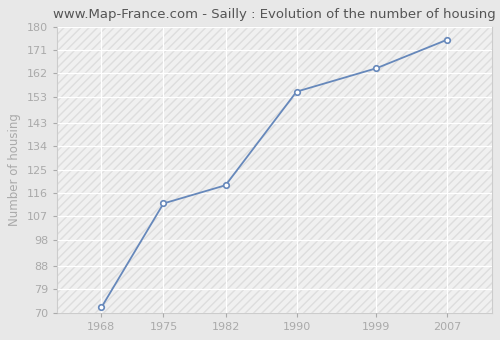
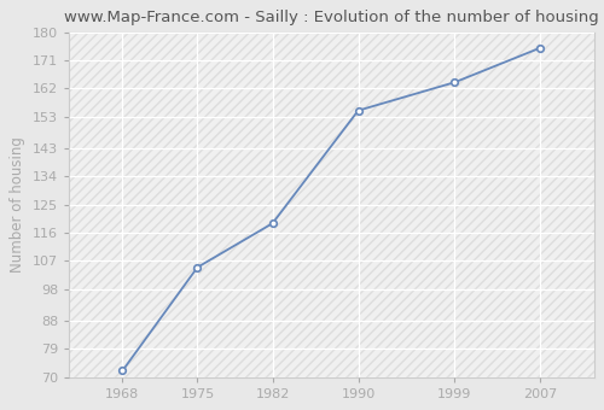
1975: 112 -> 105
